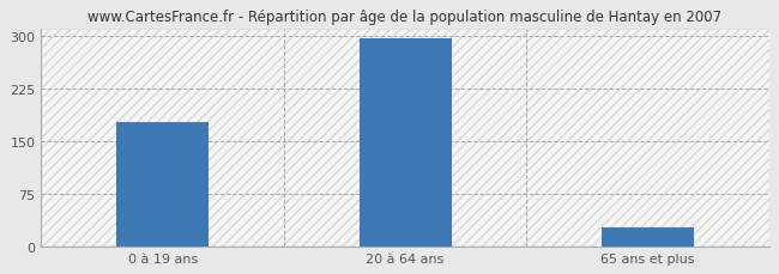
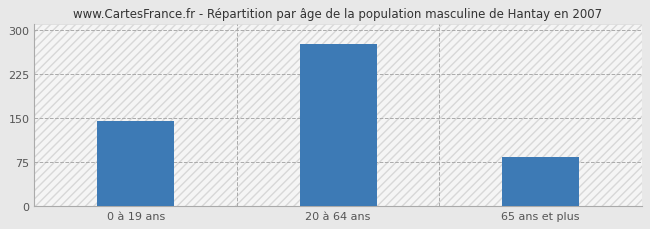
0 à 19 ans: 178 -> 144
20 à 64 ans: 297 -> 276
65 ans et plus: 27 -> 84
